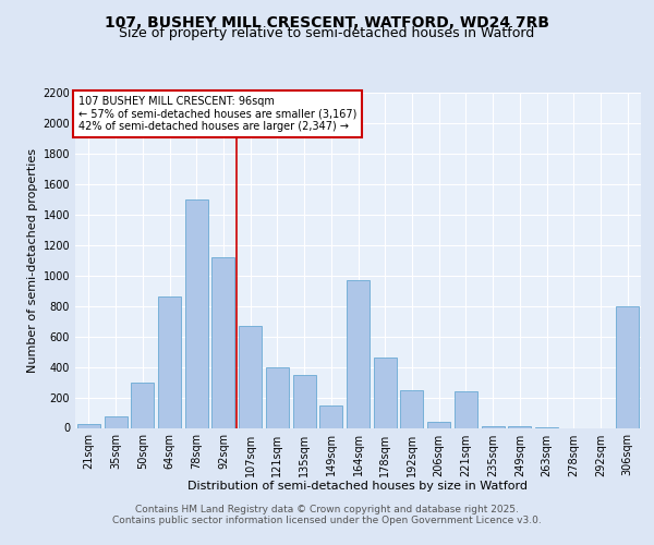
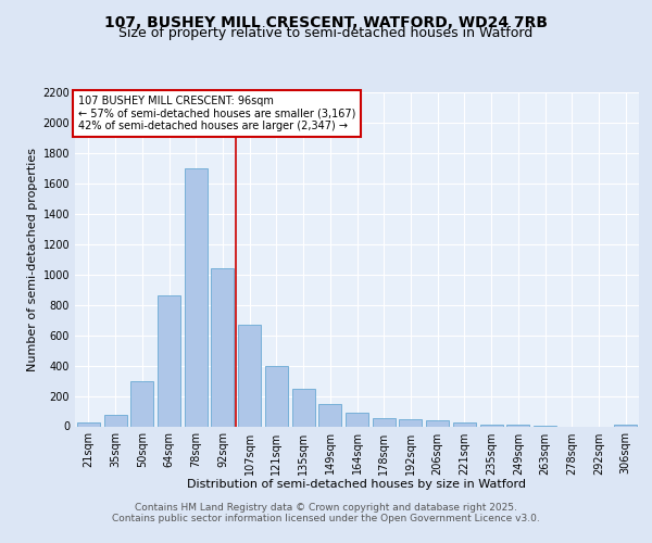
78sqm: 1500 -> 1700
92sqm: 1120 -> 1040
135sqm: 350 -> 240
164sqm: 970 -> 90
178sqm: 460 -> 60
192sqm: 250 -> 40
221sqm: 240 -> 20
306sqm: 800 -> 10
